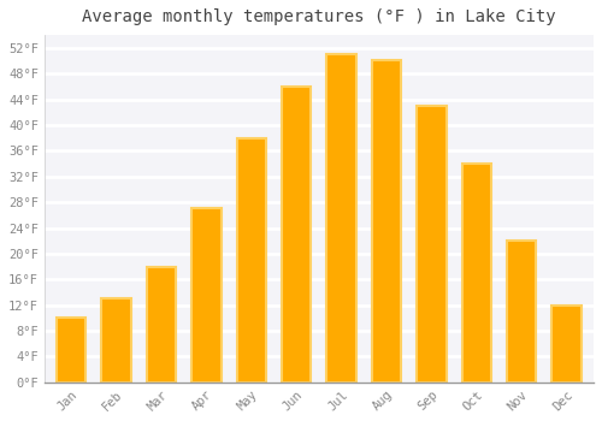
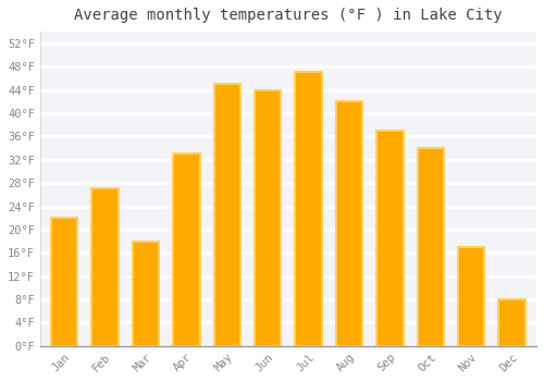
Jan: 10°F -> 22°F
Feb: 13°F -> 27°F
Apr: 27°F -> 33°F
May: 38°F -> 45°F
Jun: 46°F -> 44°F
Jul: 51°F -> 47°F
Aug: 50°F -> 42°F
Sep: 43°F -> 37°F
Nov: 22°F -> 17°F
Dec: 12°F -> 8°F
